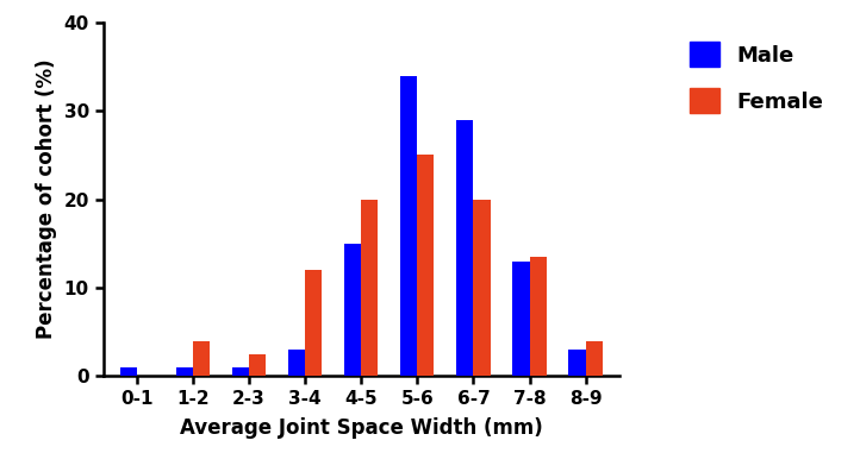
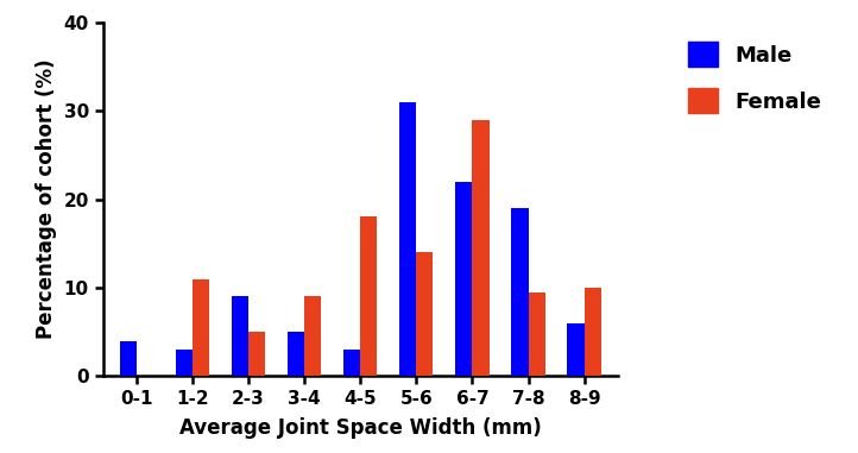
Male/0-1: 1 -> 4
Male/1-2: 1 -> 3
Female/1-2: 4.0 -> 11.0
Male/2-3: 1 -> 9
Female/2-3: 2.5 -> 5.0
Male/3-4: 3 -> 5
Female/3-4: 12.0 -> 9.0
Male/4-5: 15 -> 3
Female/4-5: 20.0 -> 18.0
Male/5-6: 34 -> 31
Female/5-6: 25.0 -> 14.0
Male/6-7: 29 -> 22
Female/6-7: 20.0 -> 29.0
Male/7-8: 13 -> 19
Female/7-8: 13.5 -> 9.4
Male/8-9: 3 -> 6
Female/8-9: 4.0 -> 10.0
